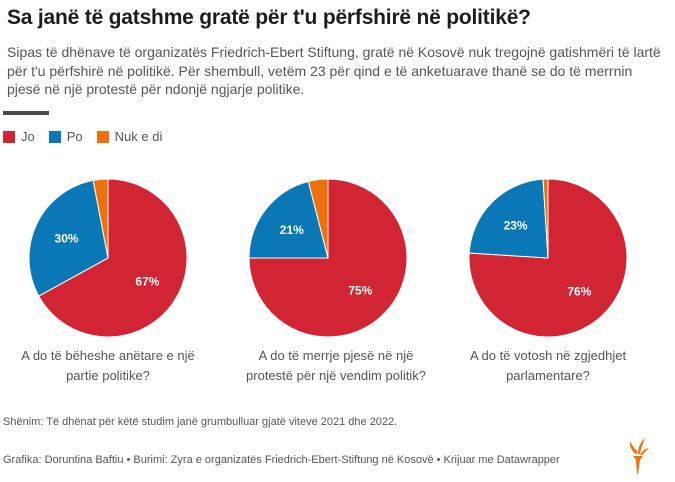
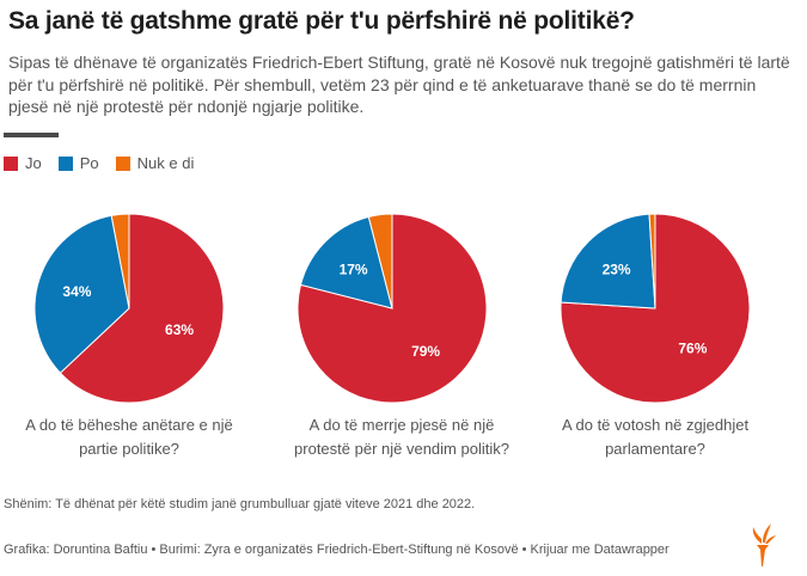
A do të bëheshe anëtare e një partie politike?/Jo: 67% -> 63%
A do të bëheshe anëtare e një partie politike?/Po: 30% -> 34%
A do të merrje pjesë në një protestë për një vendim politik?/Jo: 75% -> 79%
A do të merrje pjesë në një protestë për një vendim politik?/Po: 21% -> 17%
